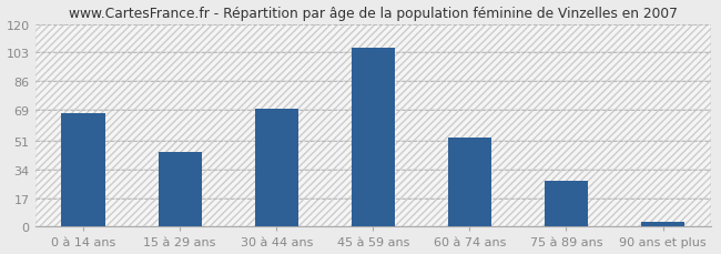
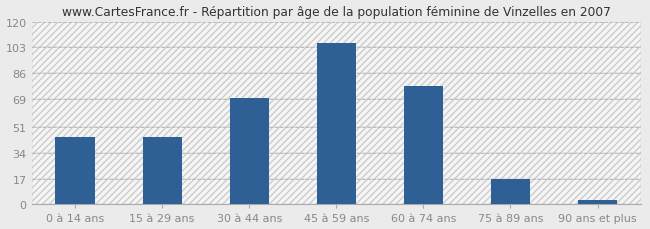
0 à 14 ans: 67 -> 44
60 à 74 ans: 53 -> 78
75 à 89 ans: 27 -> 17
